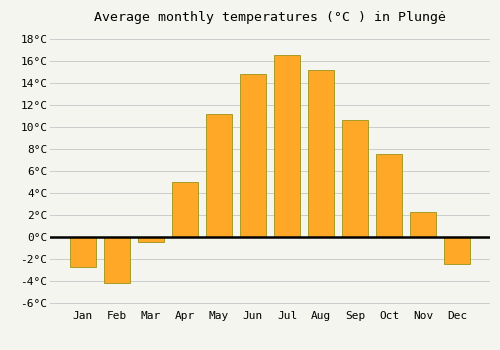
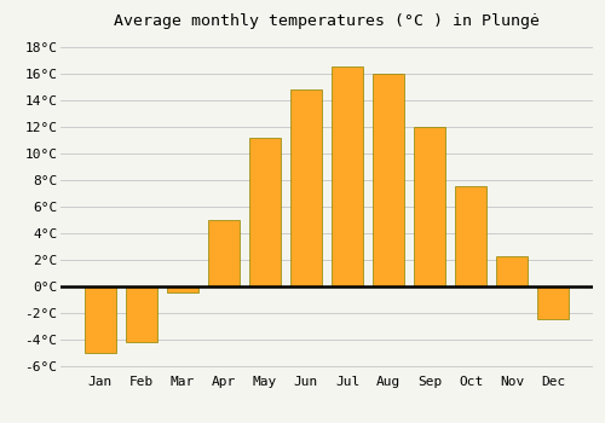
Jan: -2.8°C -> -5.0°C
Aug: 15.2°C -> 16.0°C
Sep: 10.6°C -> 12.0°C
